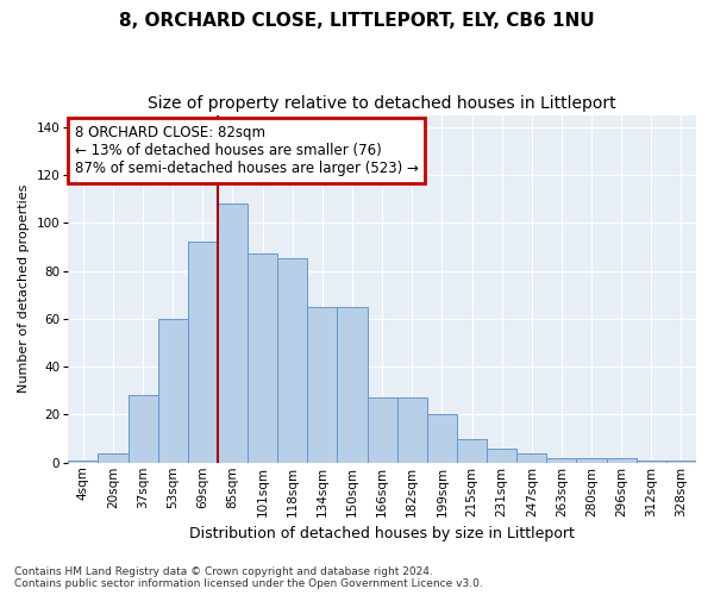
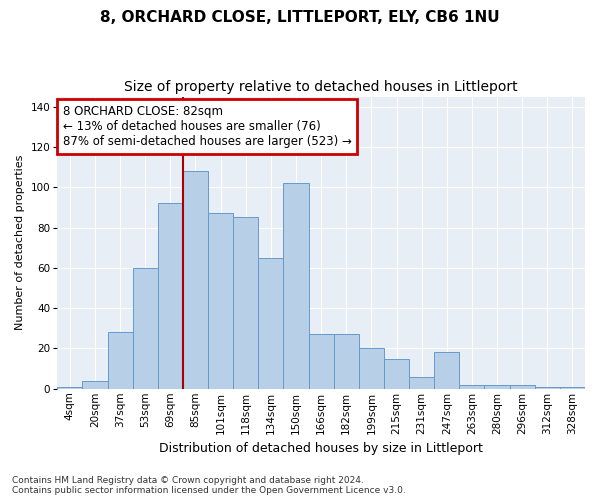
150sqm: 65 -> 102
215sqm: 10 -> 15
247sqm: 4 -> 18
